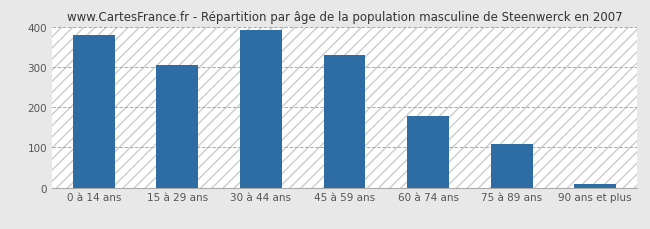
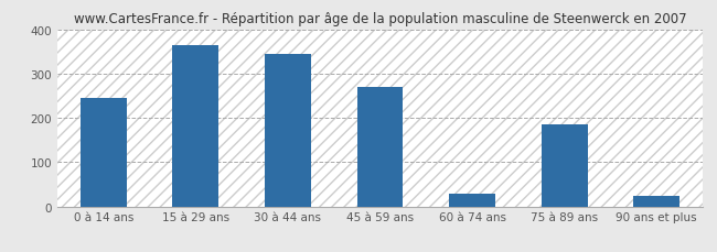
0 à 14 ans: 380 -> 245
15 à 29 ans: 305 -> 365
30 à 44 ans: 392 -> 345
45 à 59 ans: 330 -> 270
60 à 74 ans: 178 -> 30
75 à 89 ans: 108 -> 185
90 ans et plus: 10 -> 25
